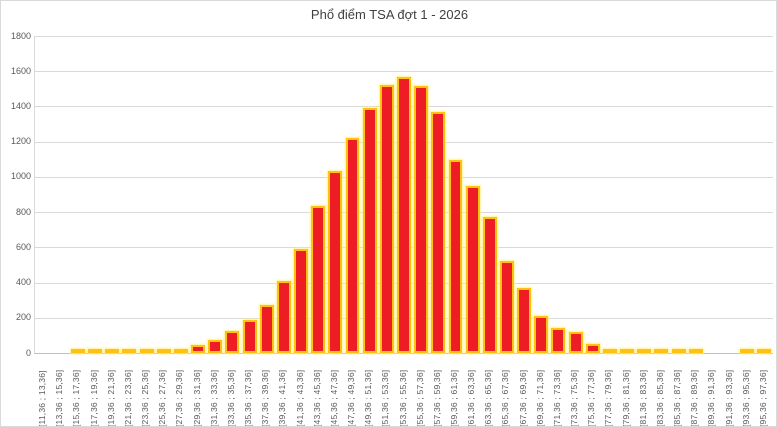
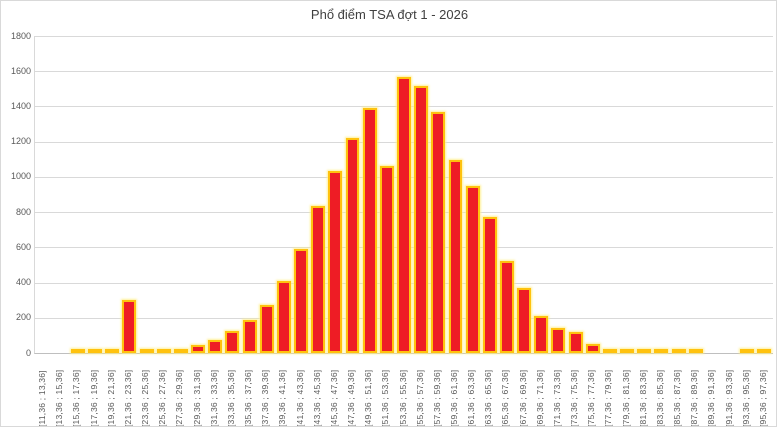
[21,36 ; 23,36]: 10 -> 300
[51,36 ; 53,36]: 1520 -> 1060
